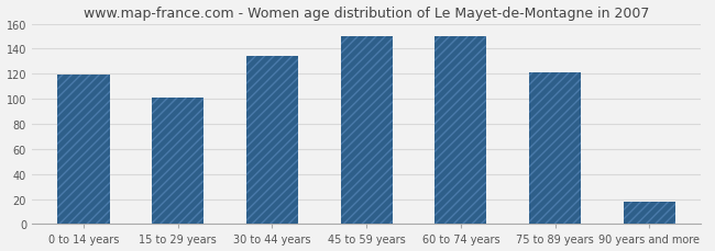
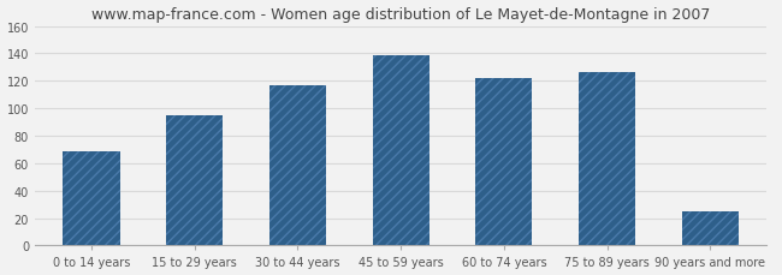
0 to 14 years: 119 -> 69
15 to 29 years: 101 -> 95
30 to 44 years: 134 -> 117
45 to 59 years: 150 -> 139
60 to 74 years: 150 -> 122
75 to 89 years: 121 -> 126
90 years and more: 18 -> 25
